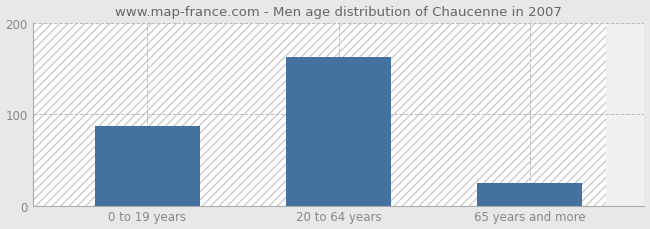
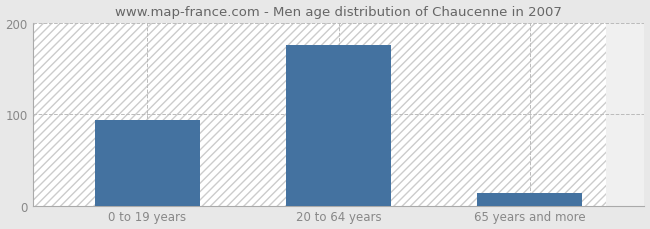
0 to 19 years: 87 -> 94
20 to 64 years: 163 -> 176
65 years and more: 25 -> 14
